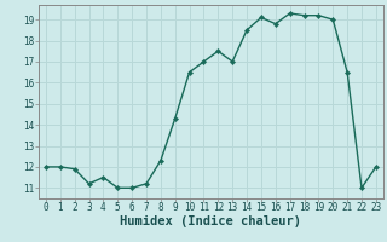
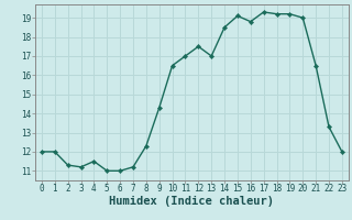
2: 11.9 -> 11.3
22: 11.0 -> 13.3
